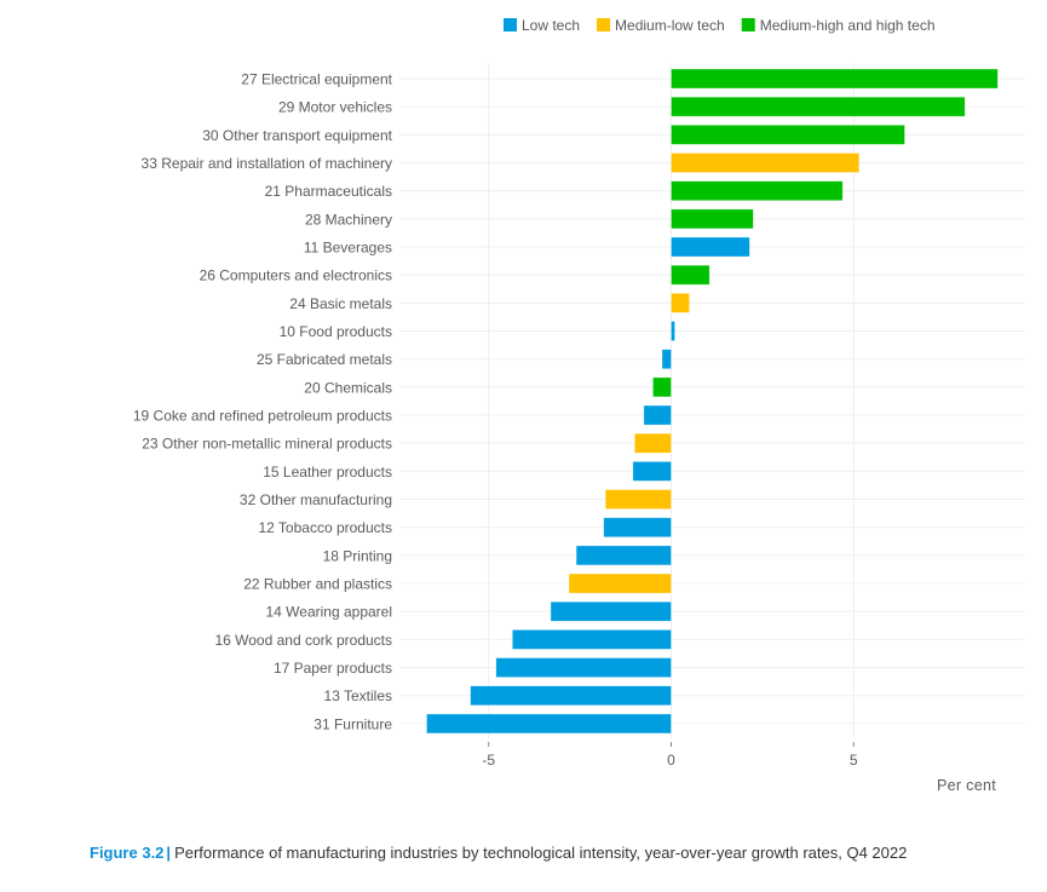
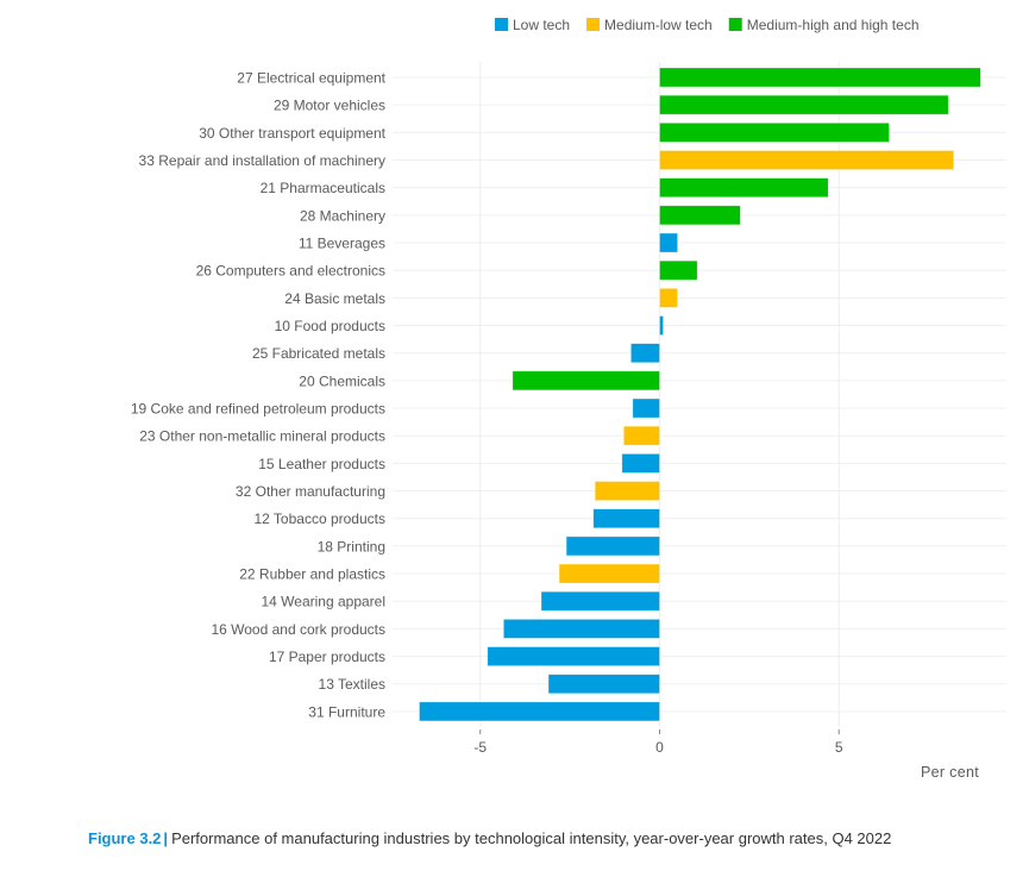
33 Repair and installation of machinery: 5.2 -> 8.2
11 Beverages: 2.1 -> 0.5
25 Fabricated metals: -0.2 -> -0.8
20 Chemicals: -0.5 -> -4.1
13 Textiles: -5.5 -> -3.1
